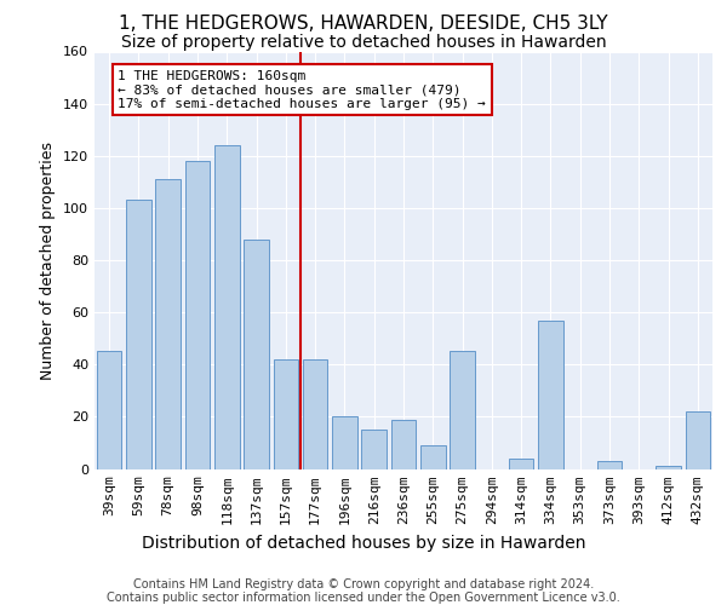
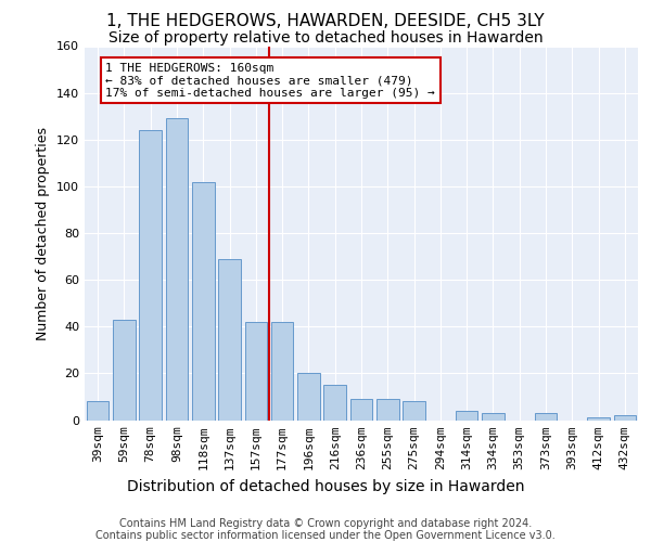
39sqm: 45 -> 8
59sqm: 103 -> 43
78sqm: 111 -> 124
98sqm: 118 -> 129
118sqm: 124 -> 102
137sqm: 88 -> 69
236sqm: 19 -> 9
275sqm: 45 -> 8
334sqm: 57 -> 3
432sqm: 22 -> 2
